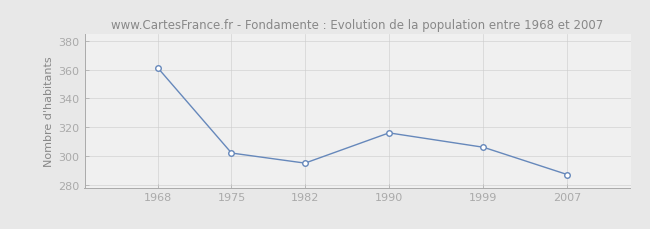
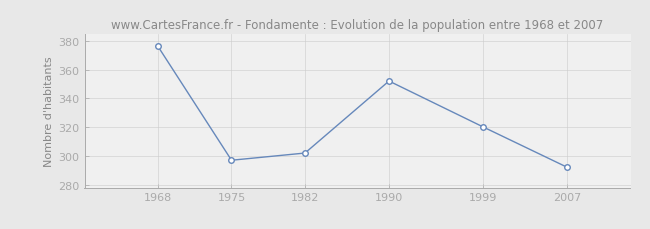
1968: 361 -> 376
1975: 302 -> 297
1982: 295 -> 302
1990: 316 -> 352
1999: 306 -> 320
2007: 287 -> 292
